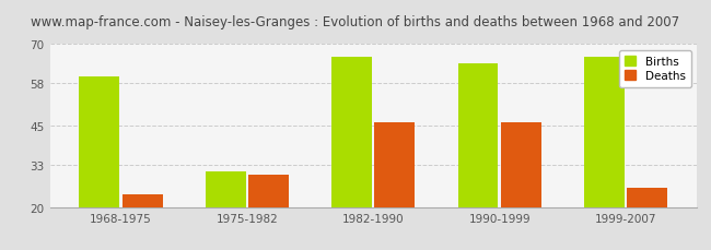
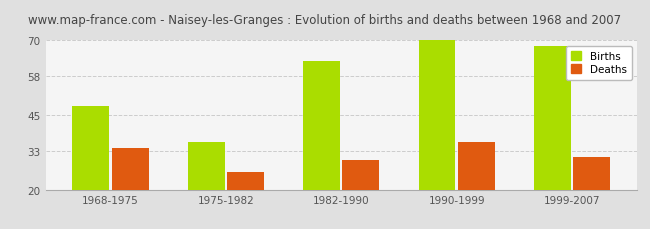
Births/1968-1975: 60 -> 48
Deaths/1968-1975: 24 -> 34
Births/1975-1982: 31 -> 36
Deaths/1975-1982: 30 -> 26
Births/1982-1990: 66 -> 63
Deaths/1982-1990: 46 -> 30
Births/1990-1999: 64 -> 70
Deaths/1990-1999: 46 -> 36
Births/1999-2007: 66 -> 68
Deaths/1999-2007: 26 -> 31
